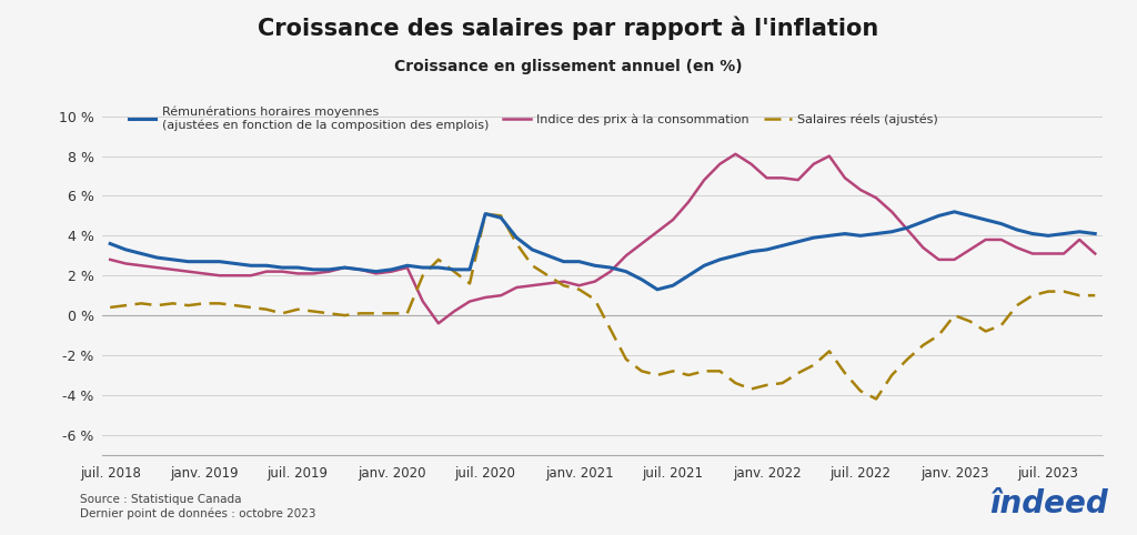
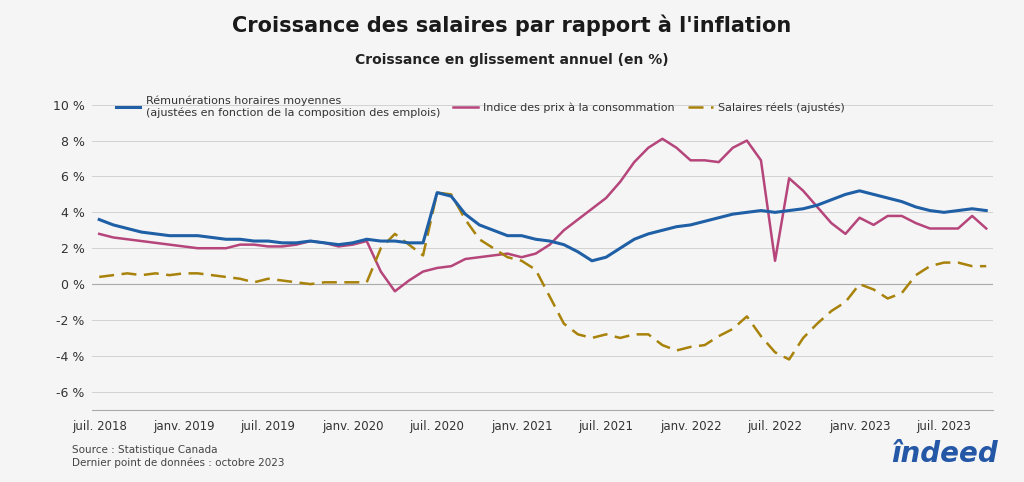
Indice des prix à la consommation/juil. 2022: 6.3 % -> 1.3 %
Indice des prix à la consommation/janv. 2023: 2.8 % -> 3.7 %
